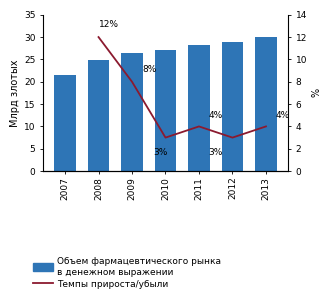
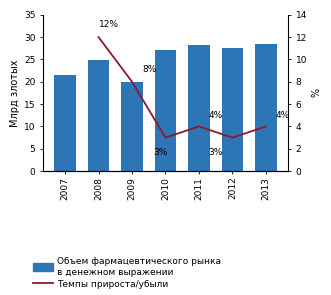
Объем фармацевтического рынка в денежном выражении/2009: 26.5 -> 20.0
Объем фармацевтического рынка в денежном выражении/2012: 29.0 -> 27.5
Объем фармацевтического рынка в денежном выражении/2013: 30.0 -> 28.5
